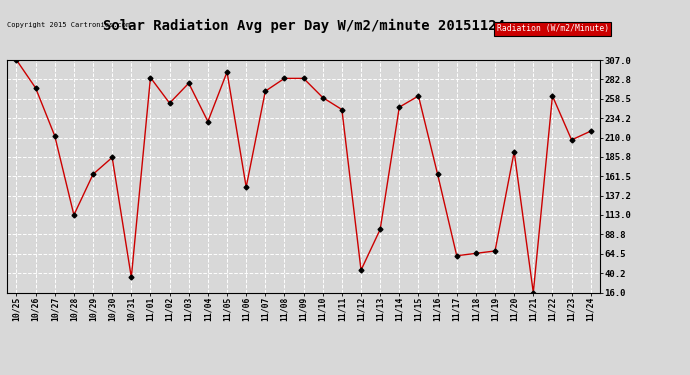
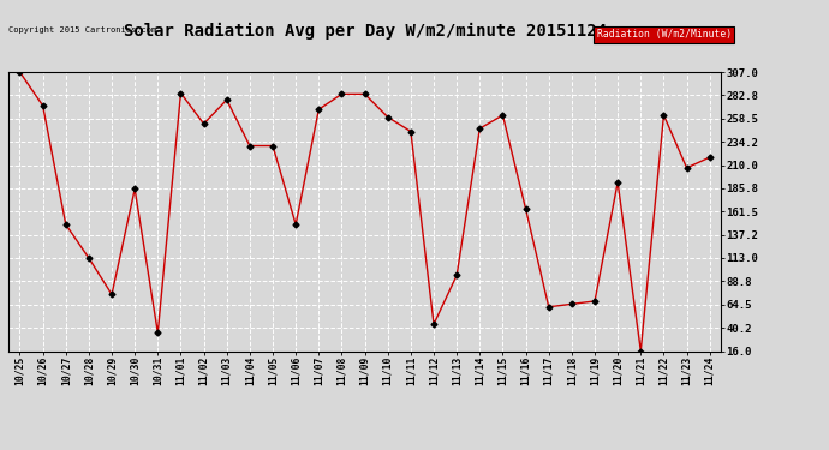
10/27: 212 -> 148
10/29: 164 -> 75
11/05: 292 -> 230
